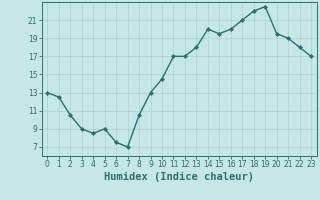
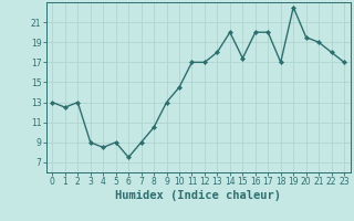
2: 10.5 -> 13.0
7: 7.0 -> 9.0
15: 19.5 -> 17.4
17: 21.0 -> 20.0
18: 22.0 -> 17.0
